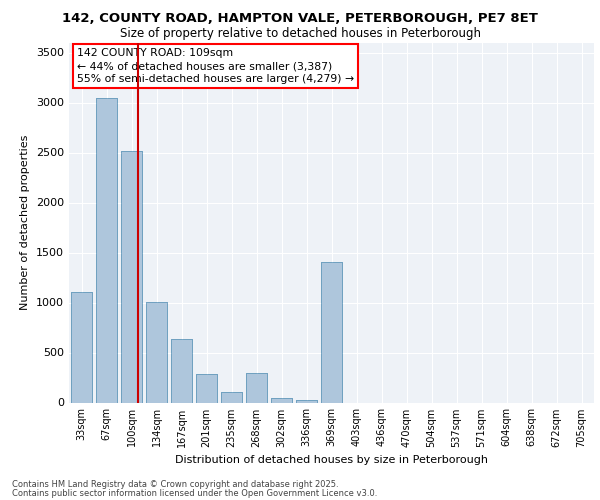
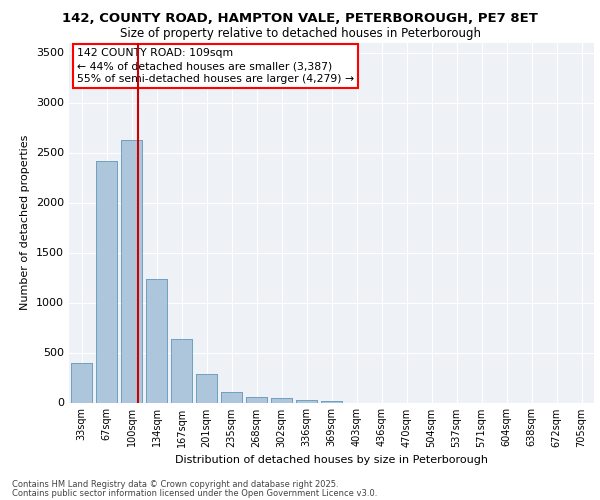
33sqm: 1110 -> 400
67sqm: 3050 -> 2420
100sqm: 2520 -> 2630
134sqm: 1010 -> 1240
268sqm: 300 -> 60
369sqm: 1410 -> 20
